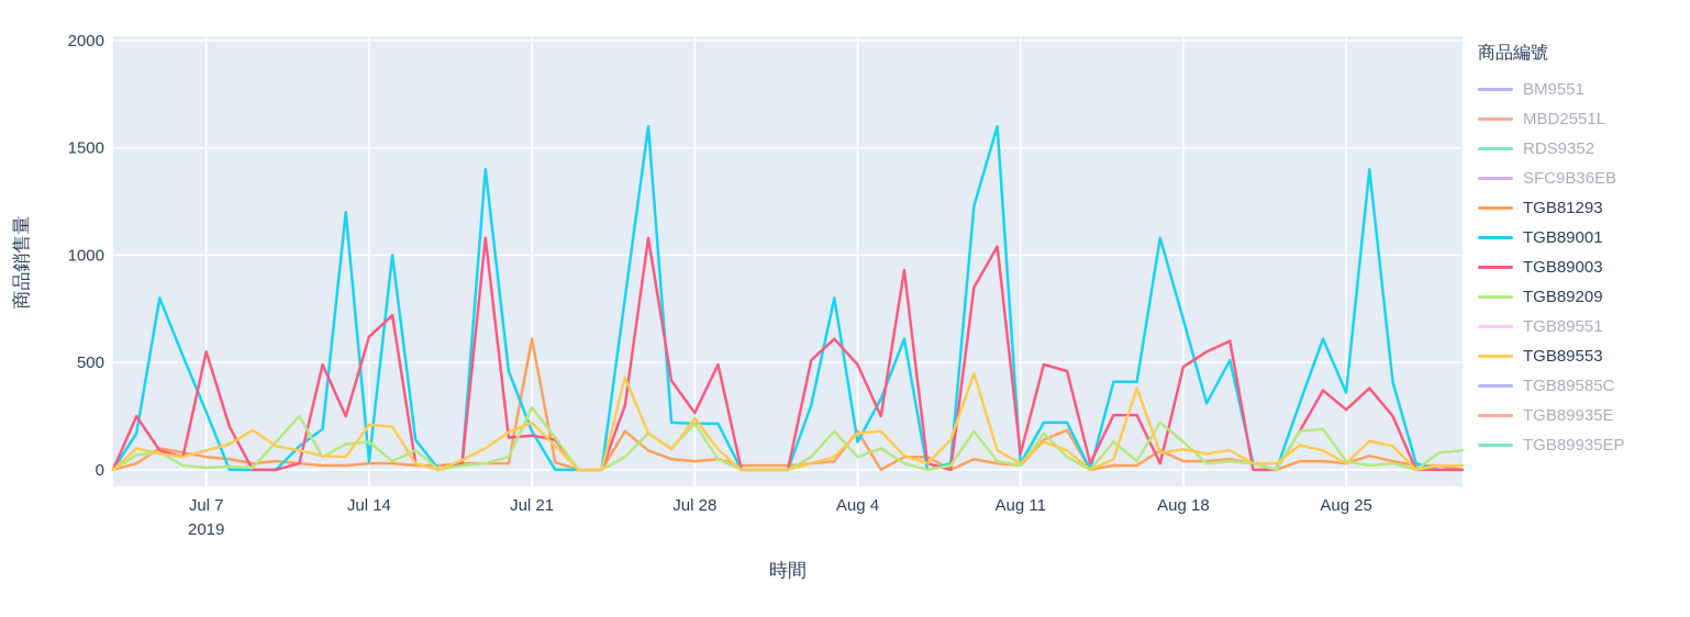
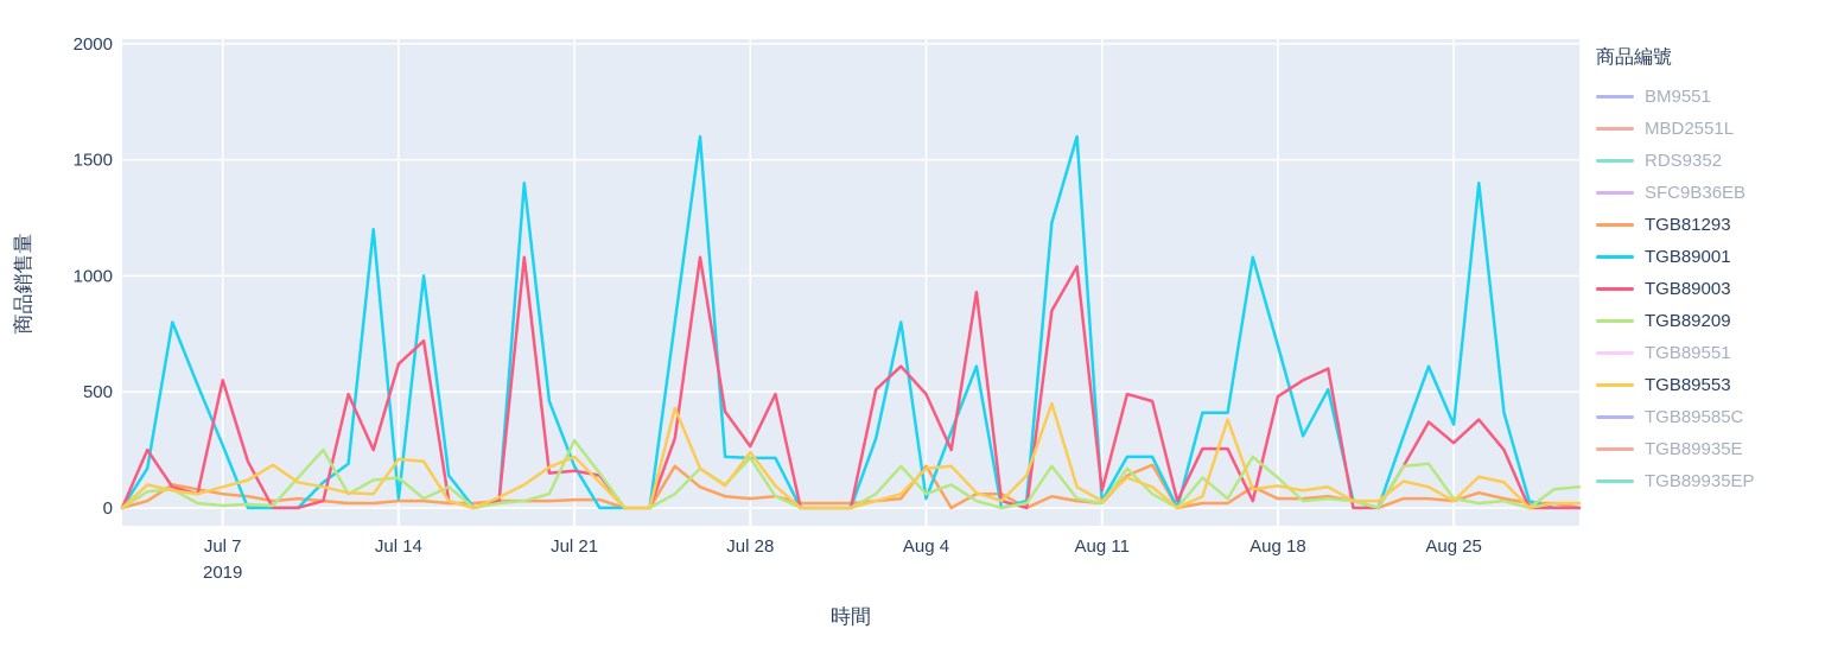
TGB81293/Jul 21: 610 -> 40
TGB89001/Aug 4: 130 -> 40
